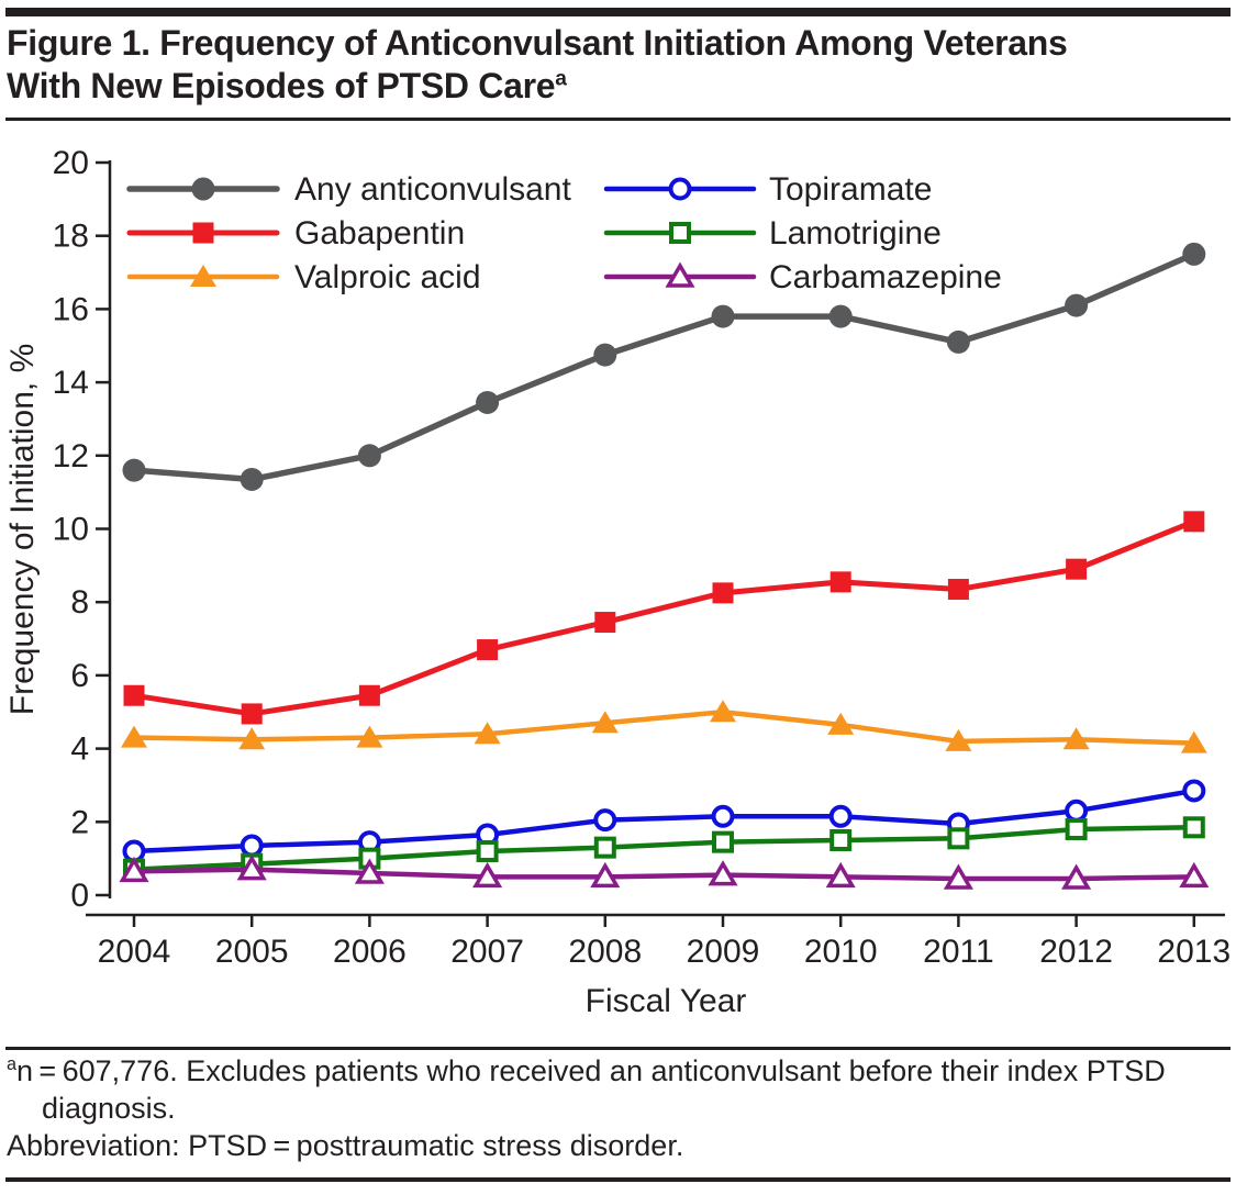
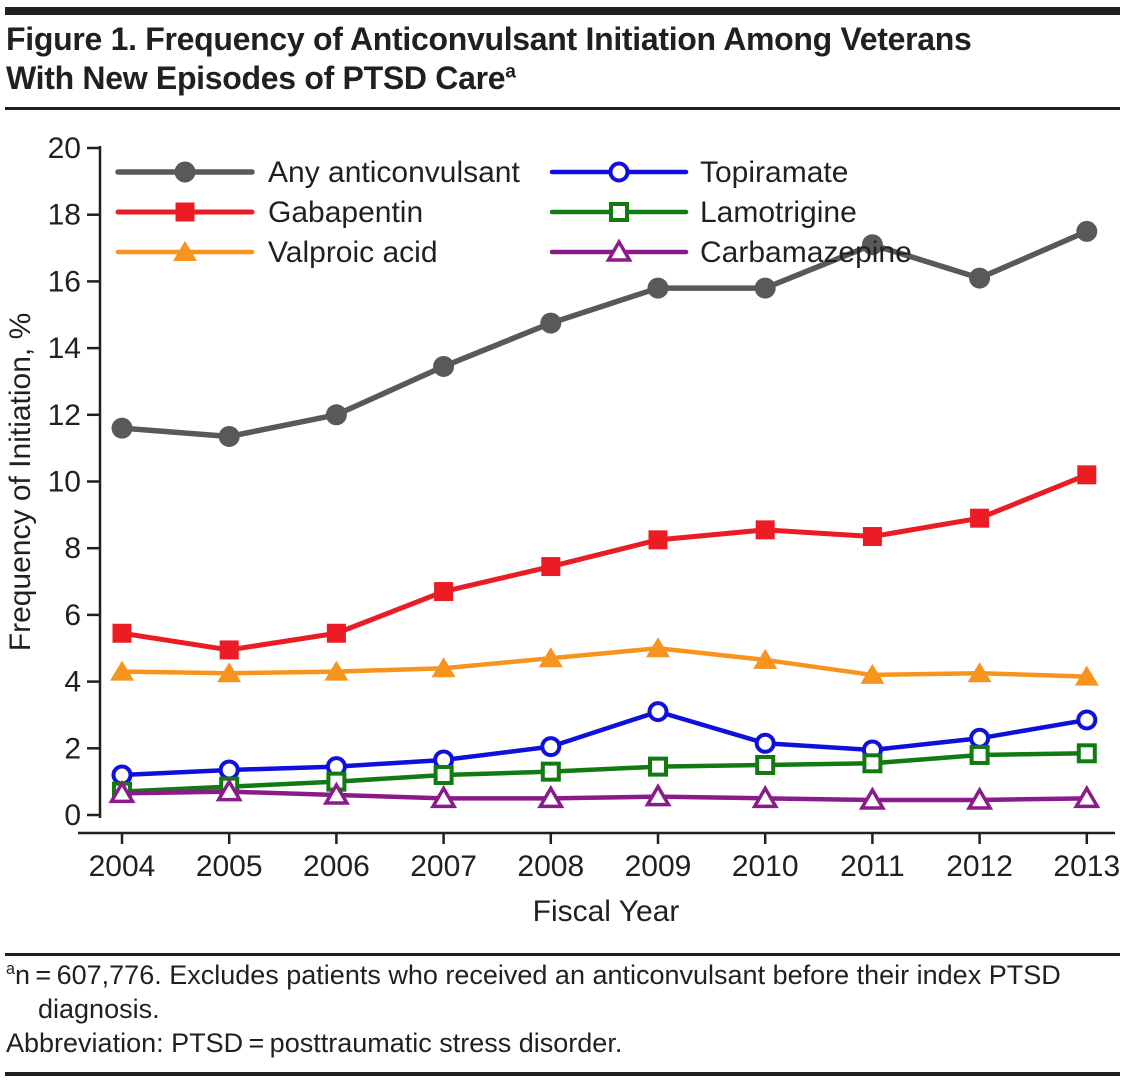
Topiramate/2009: 2.1 -> 3.1
Any anticonvulsant/2011: 15.1 -> 17.1
